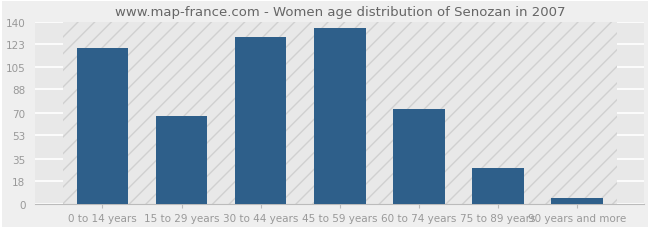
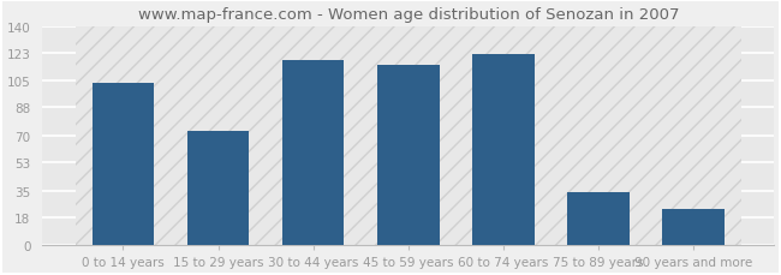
0 to 14 years: 120 -> 104
15 to 29 years: 68 -> 73
30 to 44 years: 128 -> 118
45 to 59 years: 135 -> 115
60 to 74 years: 73 -> 122
75 to 89 years: 28 -> 34
90 years and more: 5 -> 23
